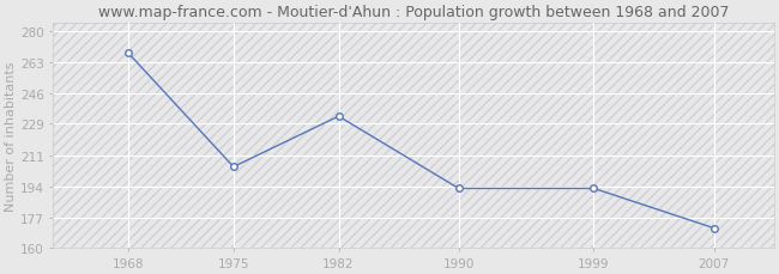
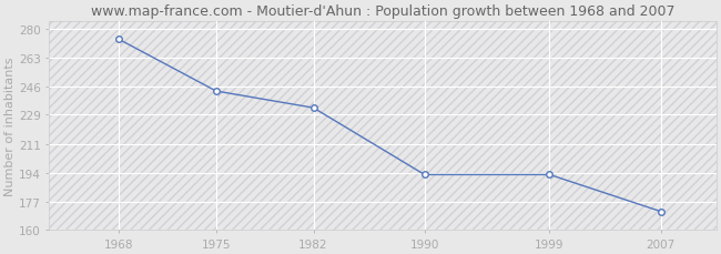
1968: 268 -> 274
1975: 205 -> 243
